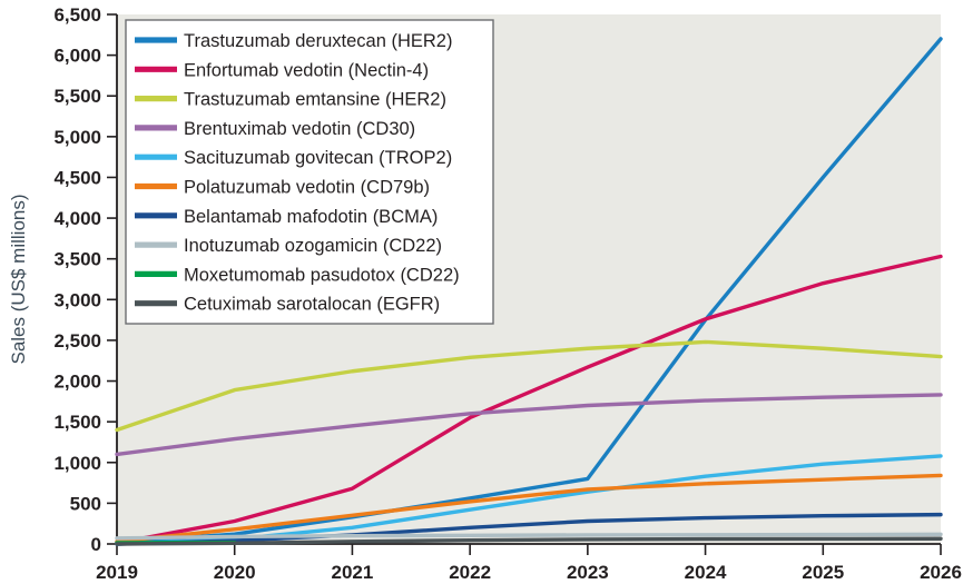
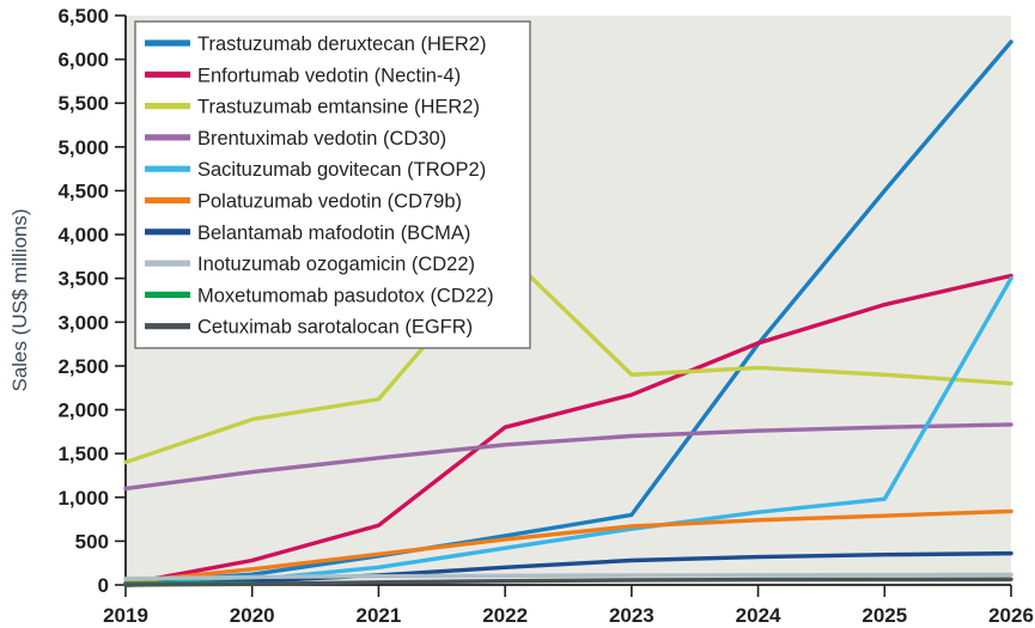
Enfortumab vedotin (Nectin-4)/2022: 1600 -> 1800
Trastuzumab emtansine (HER2)/2022: 2300 -> 3800
Sacituzumab govitecan (TROP2)/2026: 1100 -> 3500
